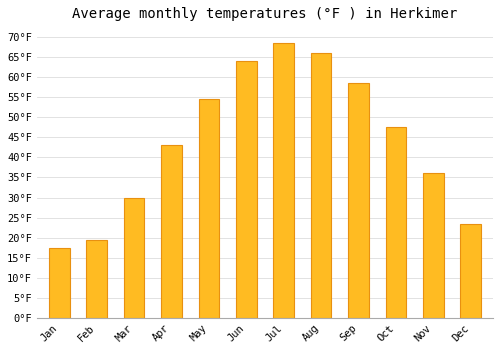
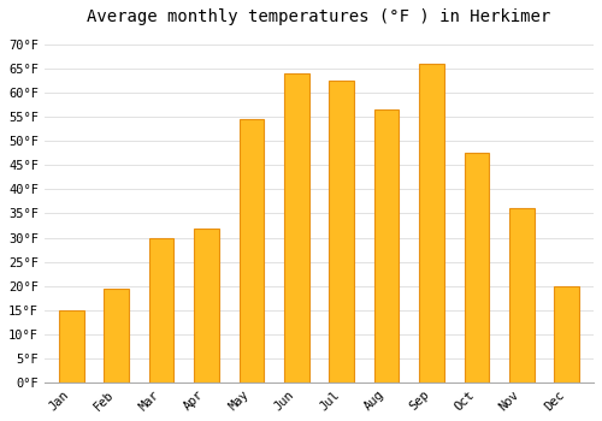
Jan: 17.5°F -> 15.0°F
Apr: 43.0°F -> 32.0°F
Jul: 68.5°F -> 62.5°F
Aug: 66.0°F -> 56.5°F
Sep: 58.5°F -> 66.0°F
Dec: 23.5°F -> 20.0°F
